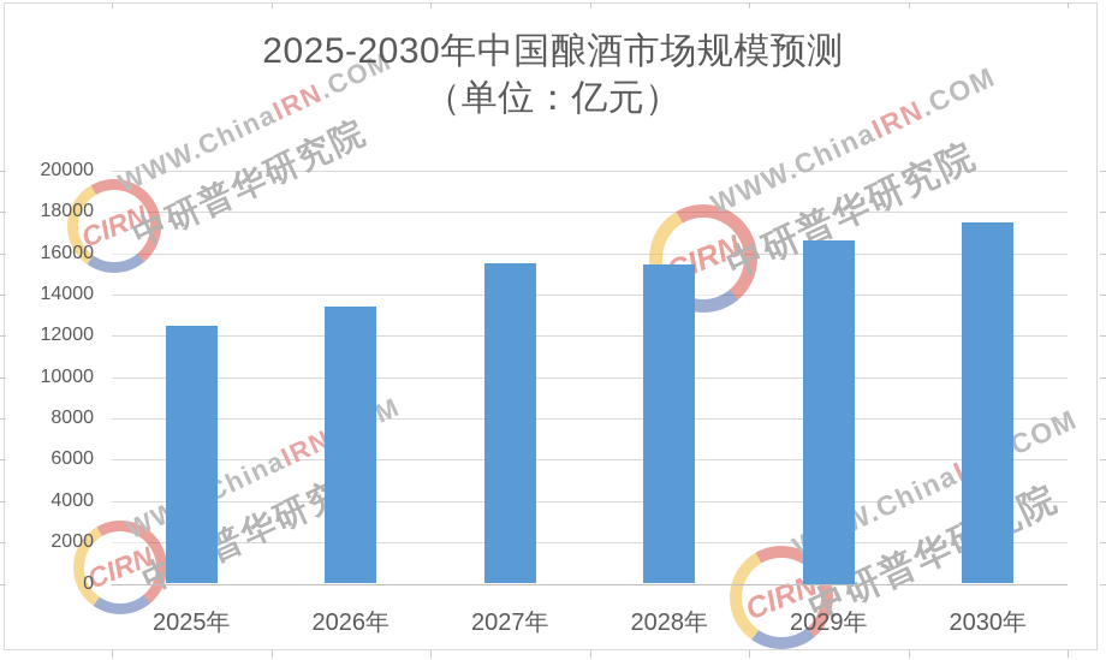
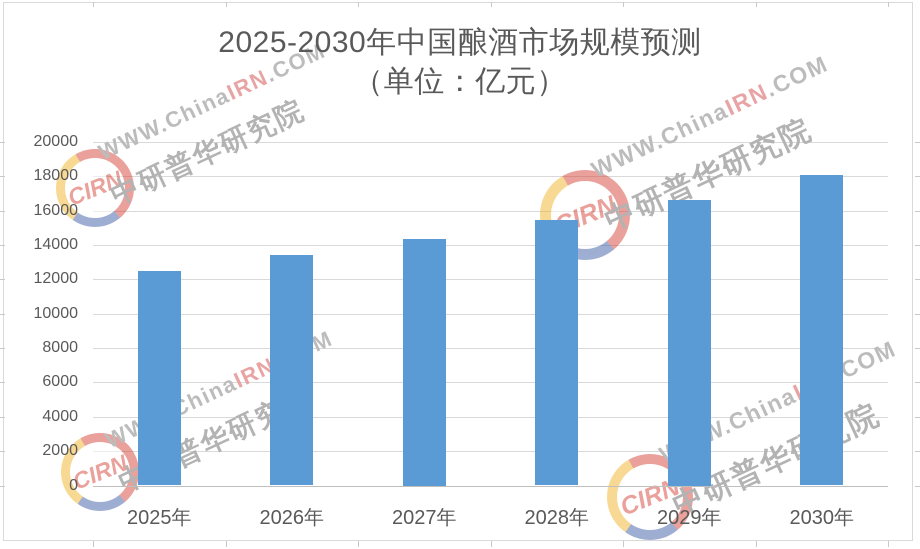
2027年: 15500 -> 14400
2030年: 17500 -> 18100
